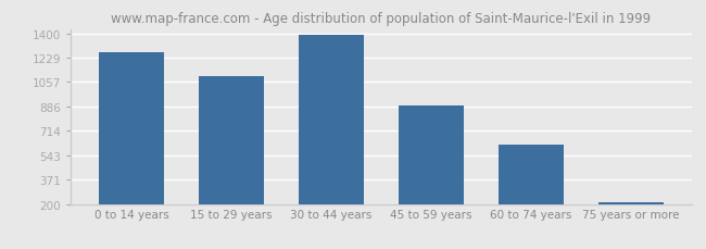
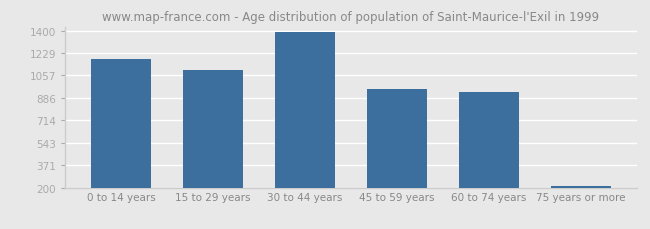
0 to 14 years: 1270 -> 1180
45 to 59 years: 890 -> 950
60 to 74 years: 620 -> 930
